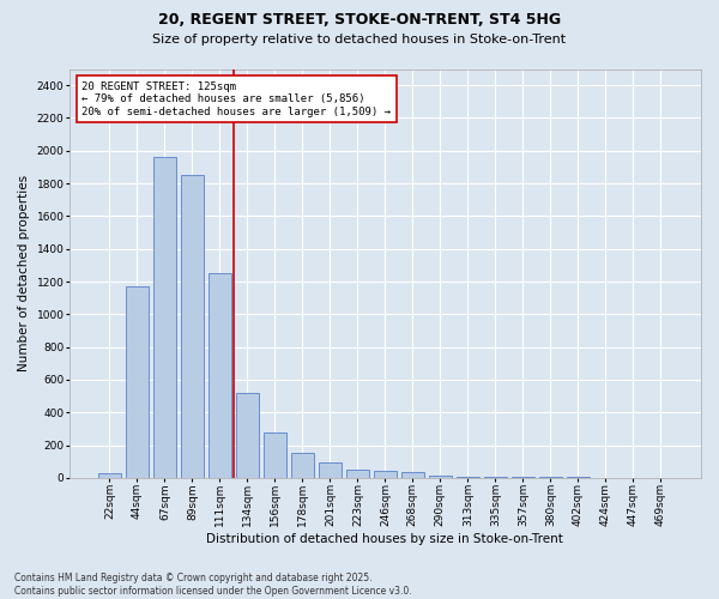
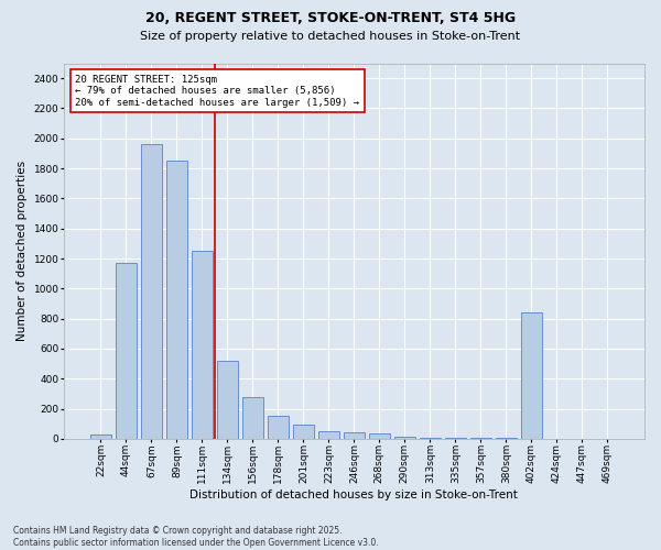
402sqm: 0 -> 840
